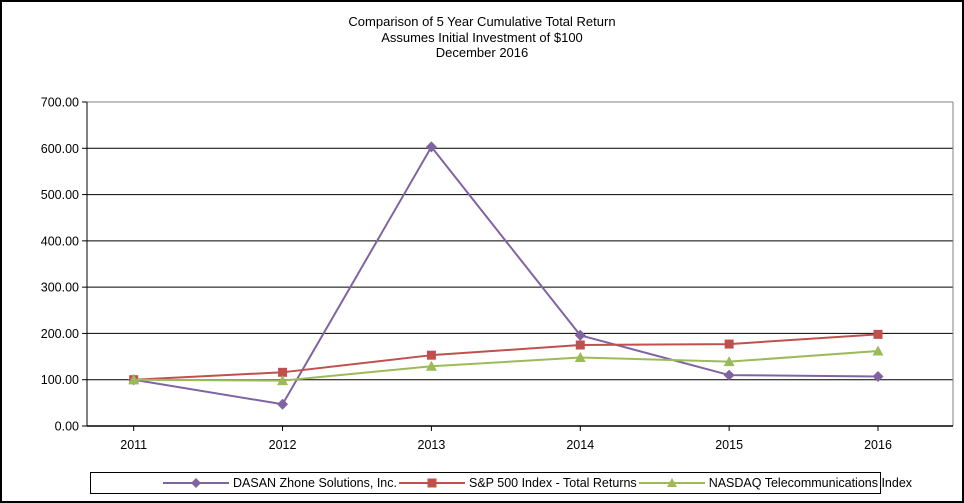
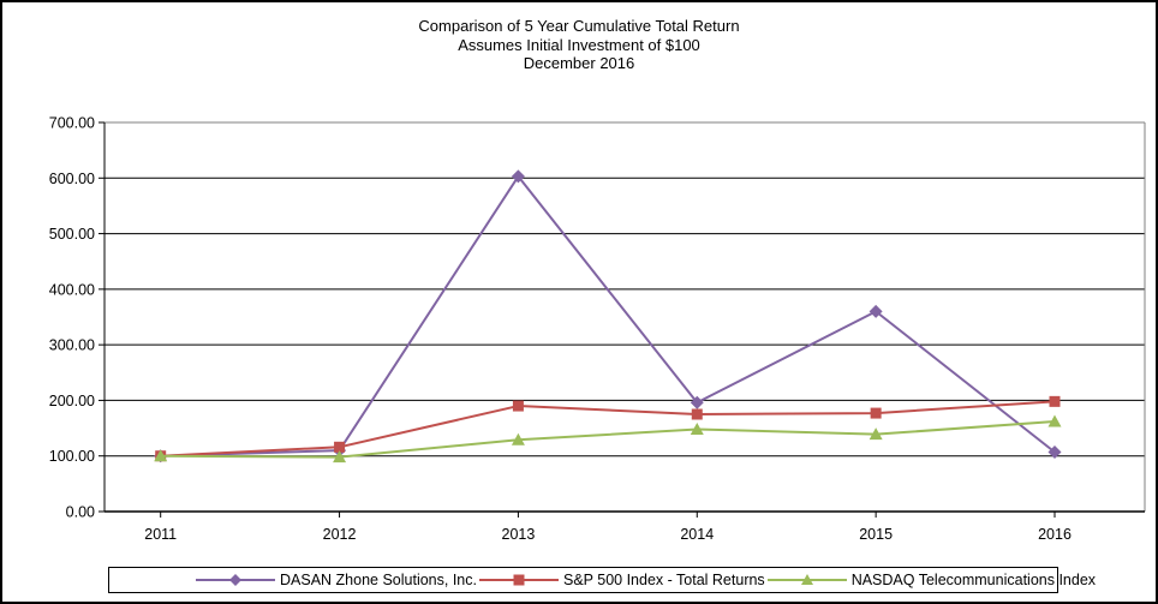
DASAN Zhone Solutions, Inc./2012: 50 -> 110
S&P 500 Index - Total Returns/2013: 150 -> 190
DASAN Zhone Solutions, Inc./2015: 110 -> 360
